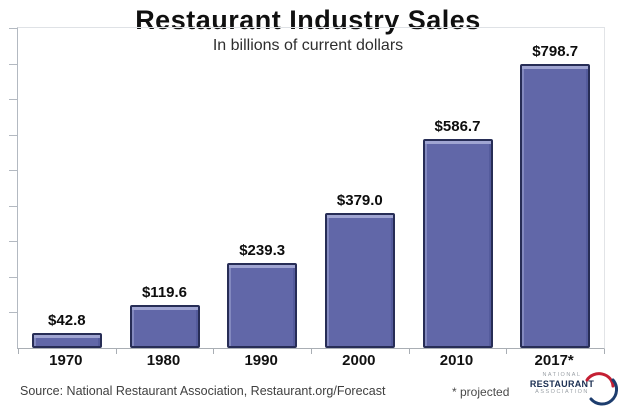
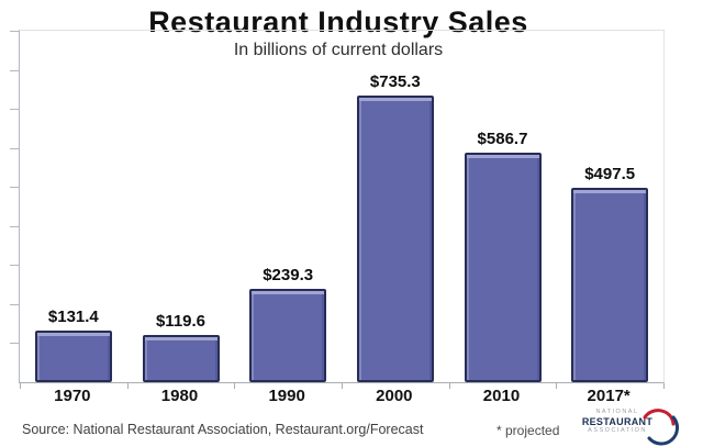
1970: $42.8 -> $131.4
2000: $379.0 -> $735.3
2017*: $798.7 -> $497.5
